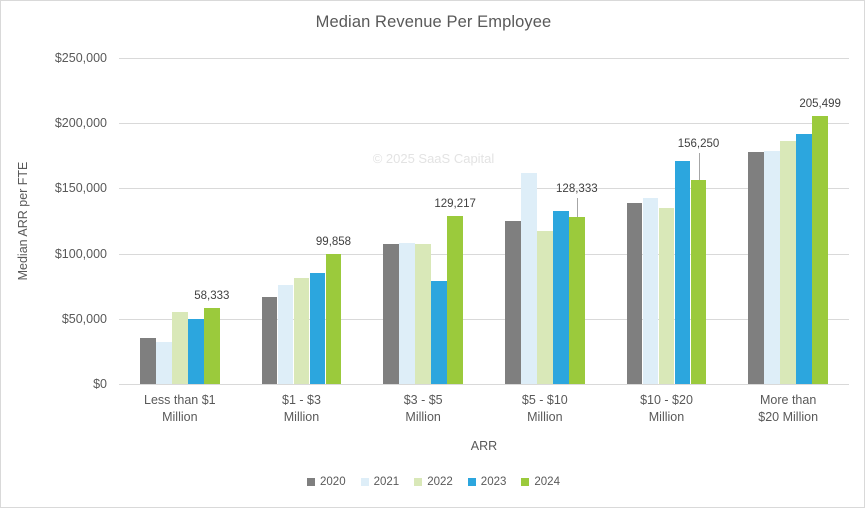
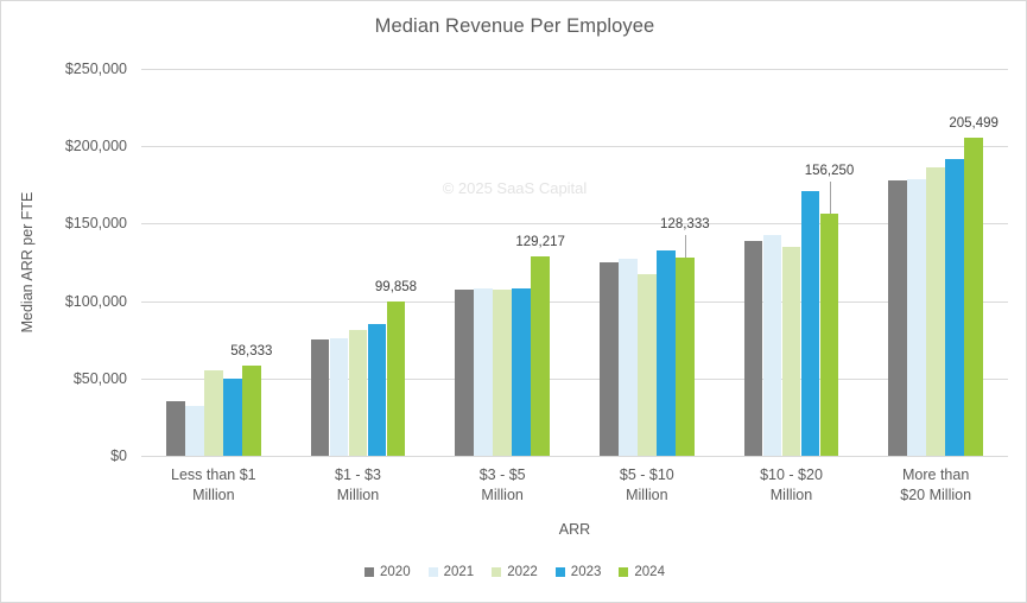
2020/$1 - $3 Million: $67000 -> $75000
2023/$3 - $5 Million: $79000 -> $108000
2021/$5 - $10 Million: $162000 -> $127000
